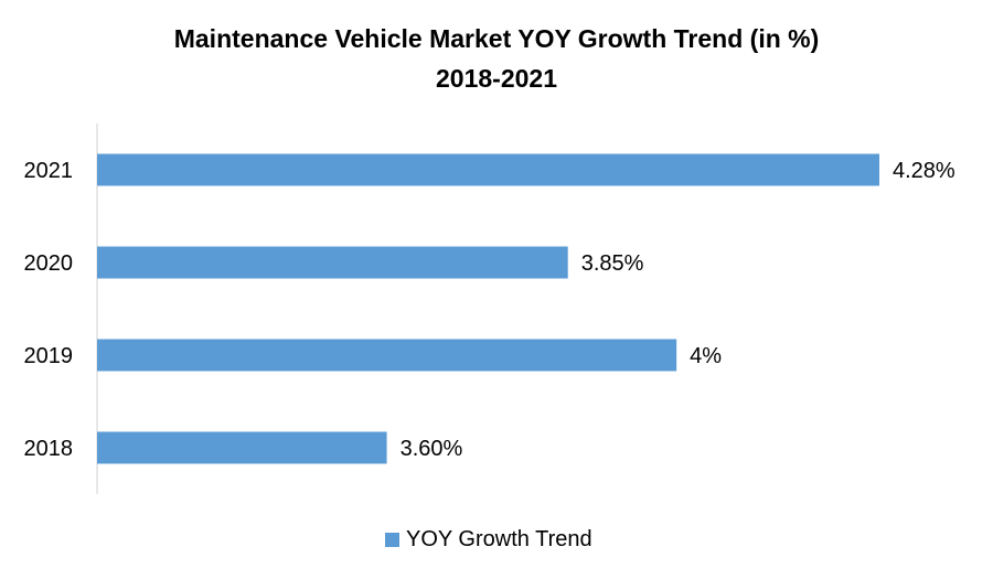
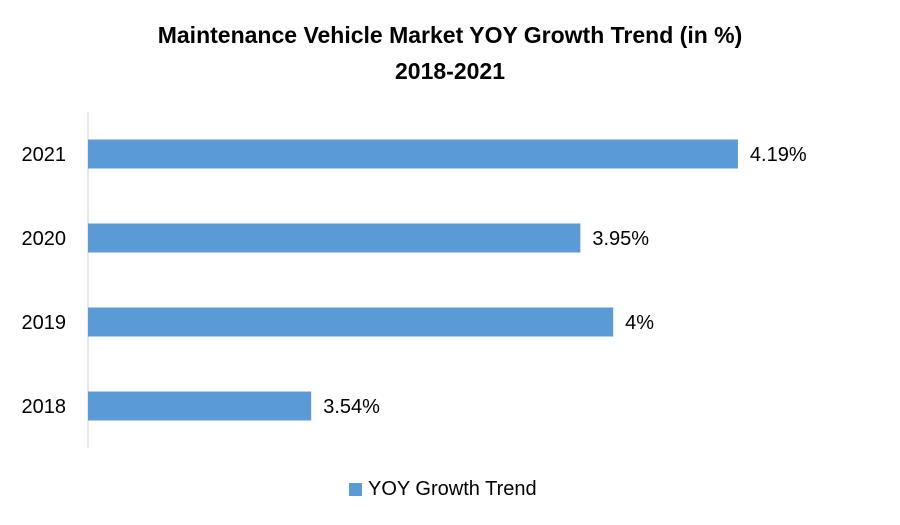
2021: 4.28% -> 4.19%
2020: 3.85% -> 3.95%
2018: 3.60% -> 3.54%
